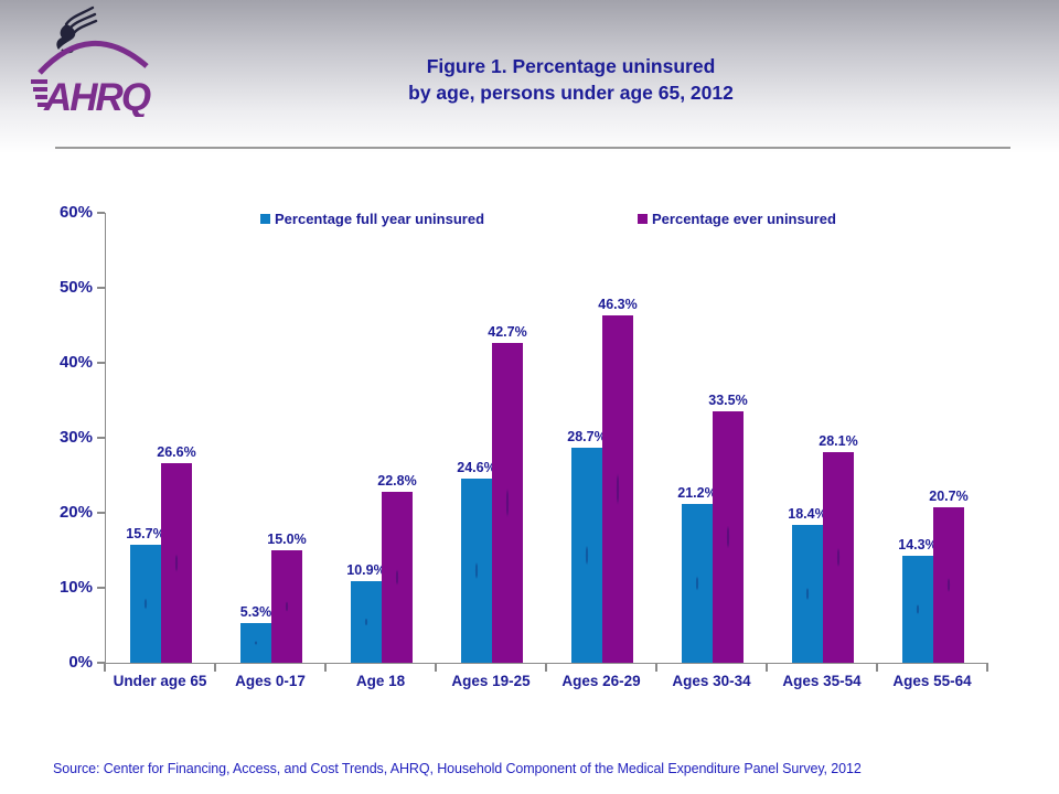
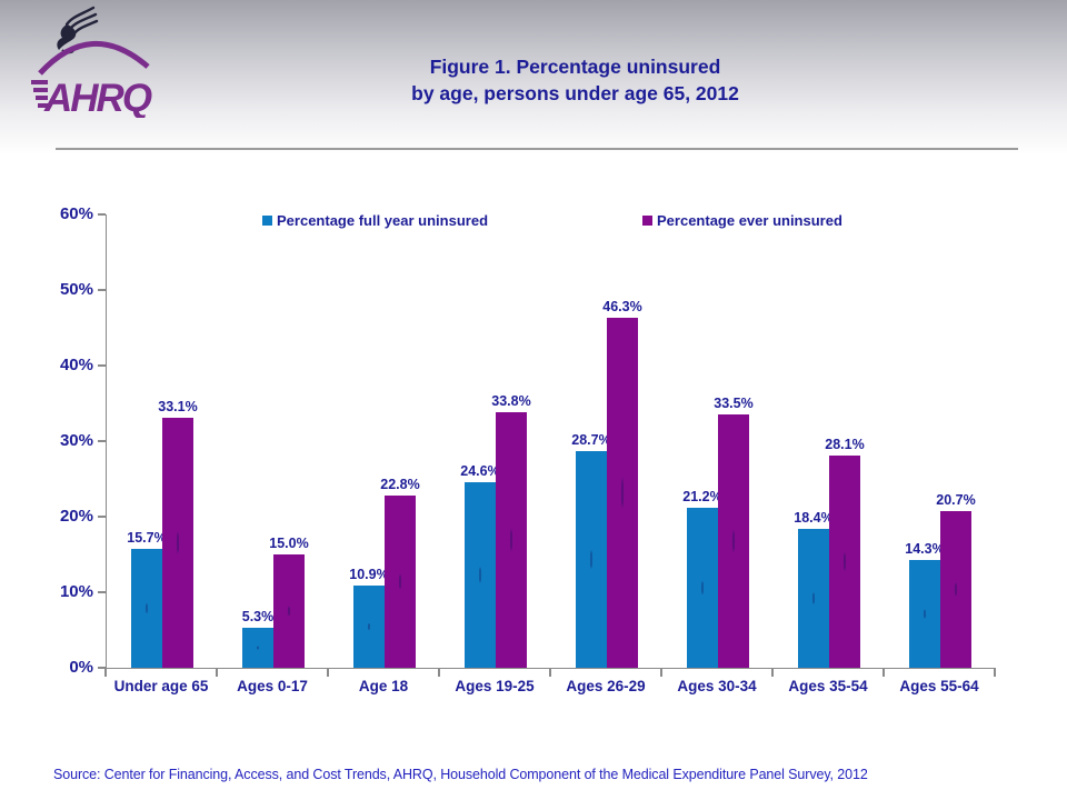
Percentage ever uninsured/Under age 65: 26.6% -> 33.1%
Percentage ever uninsured/Ages 19-25: 42.7% -> 33.8%
